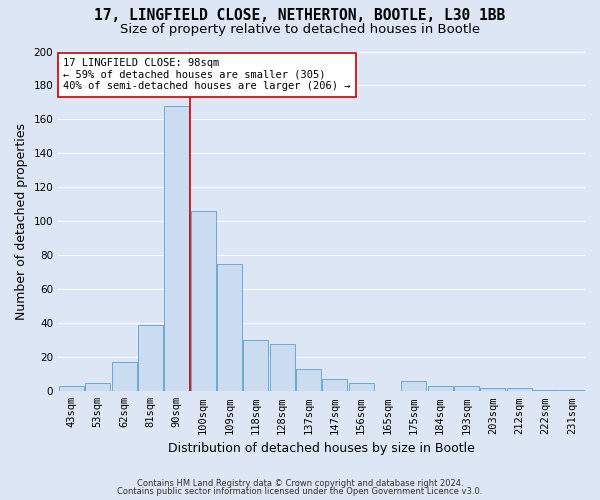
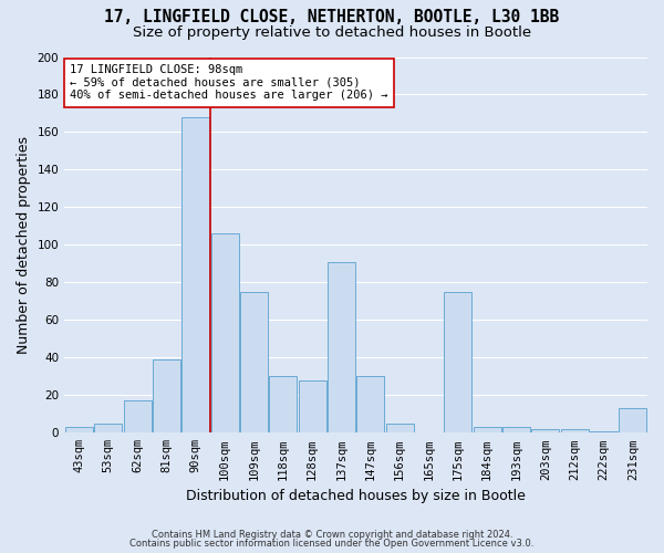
137sqm: 13 -> 91
147sqm: 7 -> 30
175sqm: 6 -> 75
231sqm: 1 -> 13
